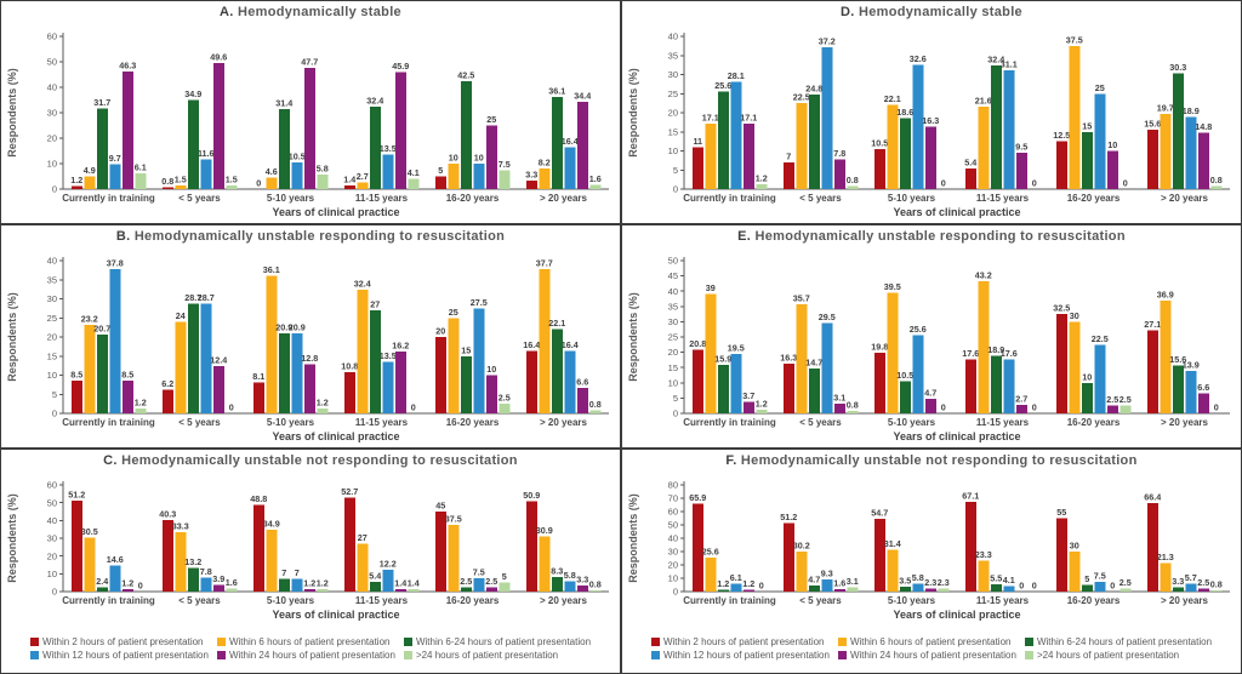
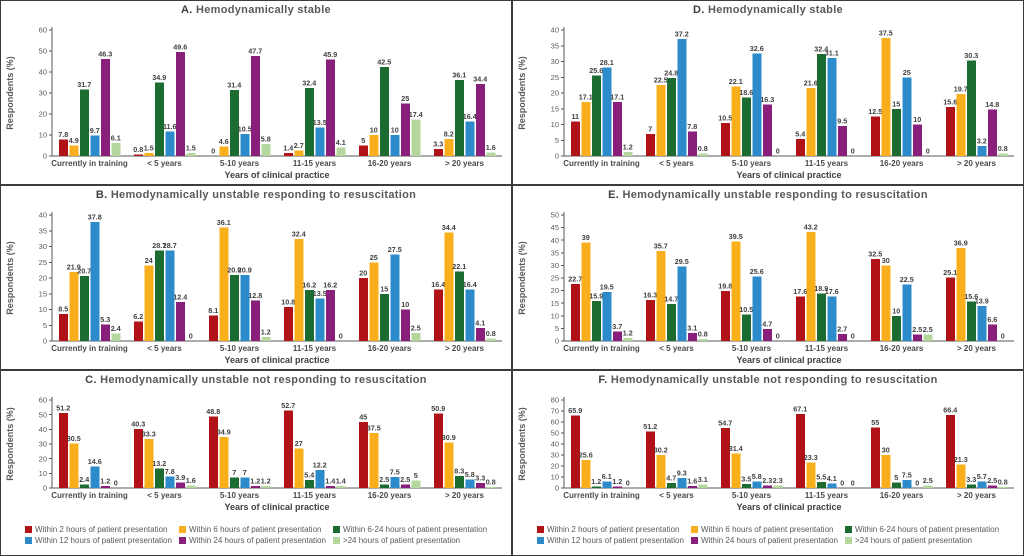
A. Hemodynamically stable/Within 2 hours of patient presentation/Currently in training: 1.2 -> 7.8
A. Hemodynamically stable/>24 hours of patient presentation/16-20 years: 7.5 -> 17.4
B. Hemodynamically unstable responding to resuscitation/Within 6 hours of patient presentation/Currently in training: 23.2 -> 21.9
B. Hemodynamically unstable responding to resuscitation/Within 24 hours of patient presentation/Currently in training: 8.5 -> 5.3
B. Hemodynamically unstable responding to resuscitation/>24 hours of patient presentation/Currently in training: 1.2 -> 2.4
B. Hemodynamically unstable responding to resuscitation/Within 6-24 hours of patient presentation/11-15 years: 27 -> 16.2
B. Hemodynamically unstable responding to resuscitation/Within 6 hours of patient presentation/> 20 years: 37.7 -> 34.4
B. Hemodynamically unstable responding to resuscitation/Within 24 hours of patient presentation/> 20 years: 6.6 -> 4.1
D. Hemodynamically stable/Within 12 hours of patient presentation/> 20 years: 18.9 -> 3.2
E. Hemodynamically unstable responding to resuscitation/Within 2 hours of patient presentation/Currently in training: 20.8 -> 22.7
E. Hemodynamically unstable responding to resuscitation/Within 2 hours of patient presentation/> 20 years: 27.1 -> 25.1
